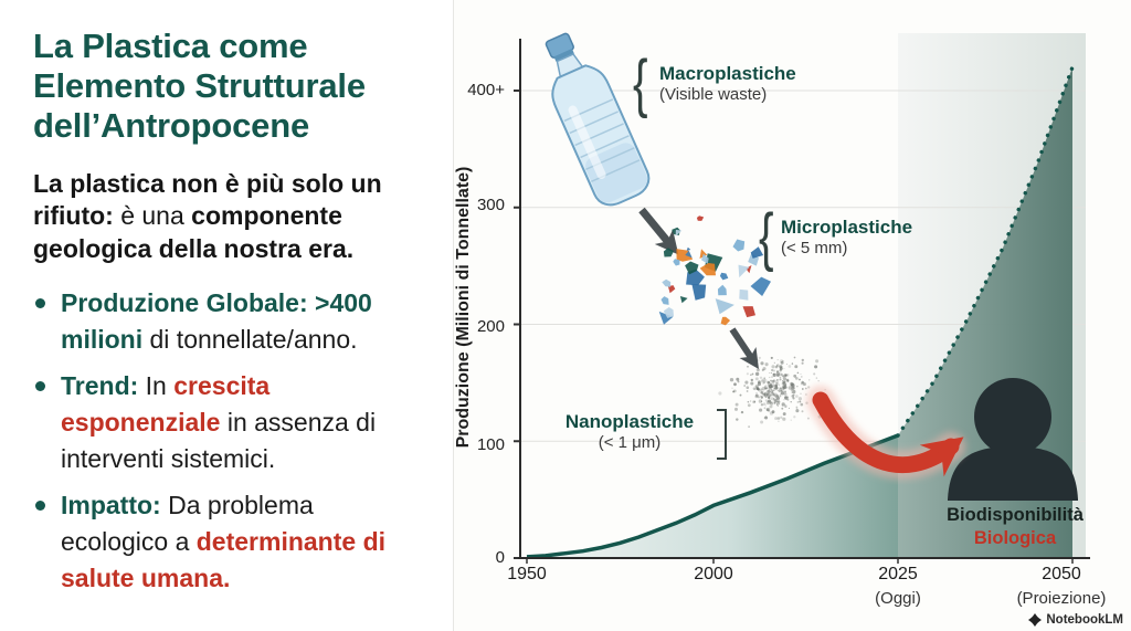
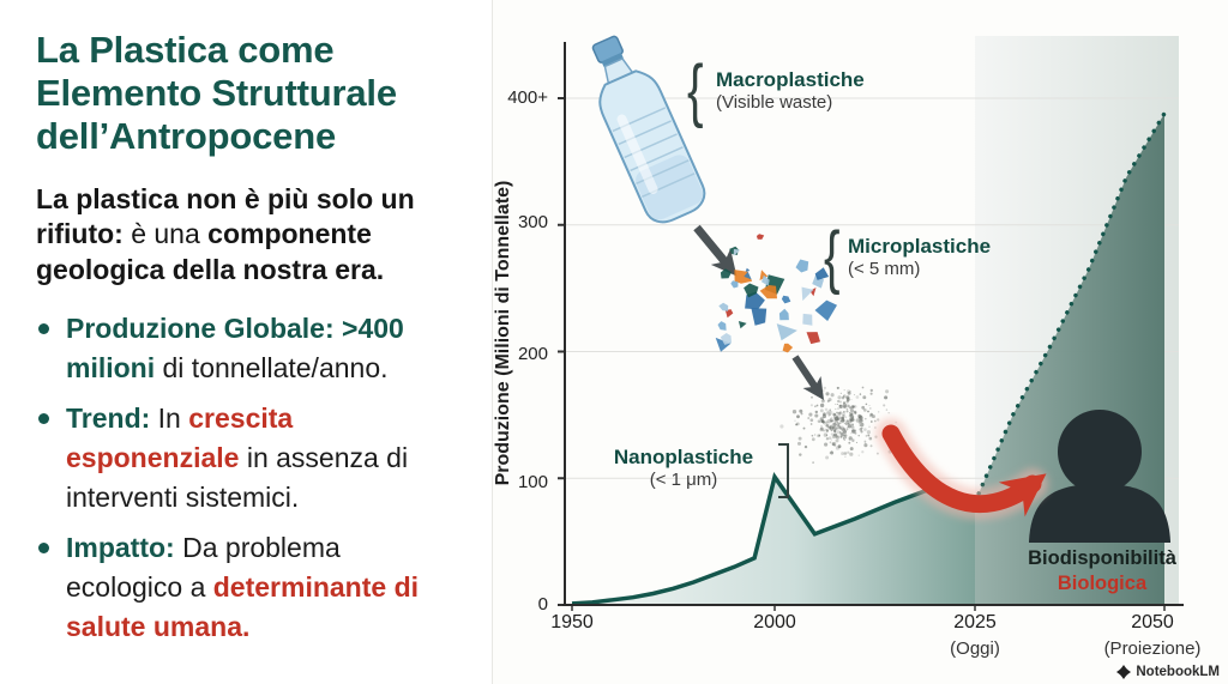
2000: 45 -> 101
2025: 105 -> 81
2050: 420 -> 388
